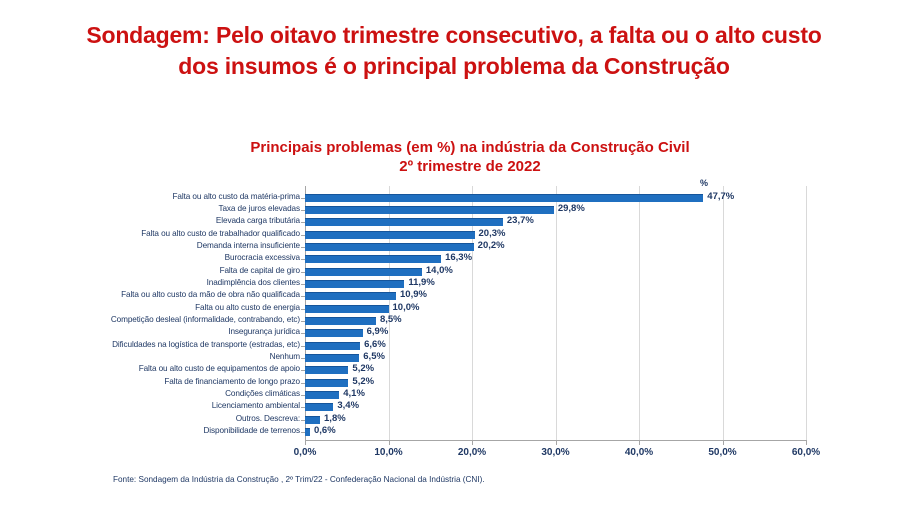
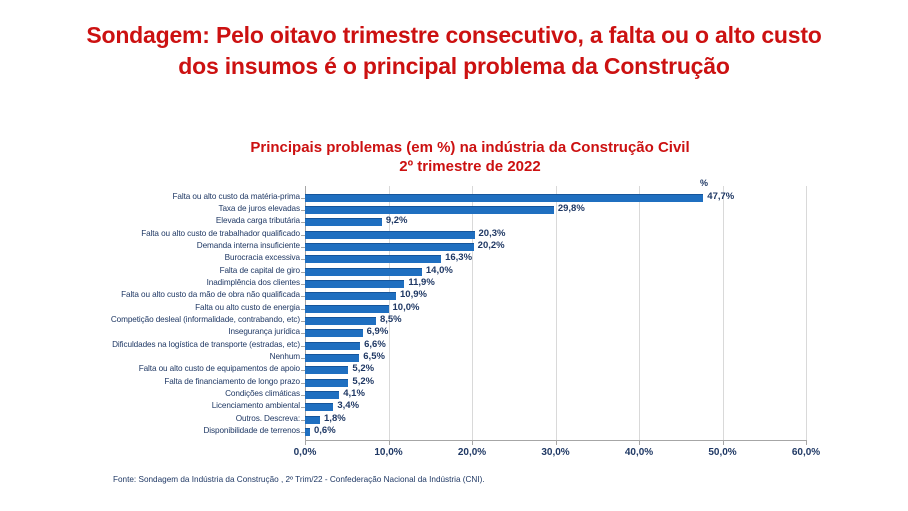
Elevada carga tributária: 23,7% -> 9,2%
